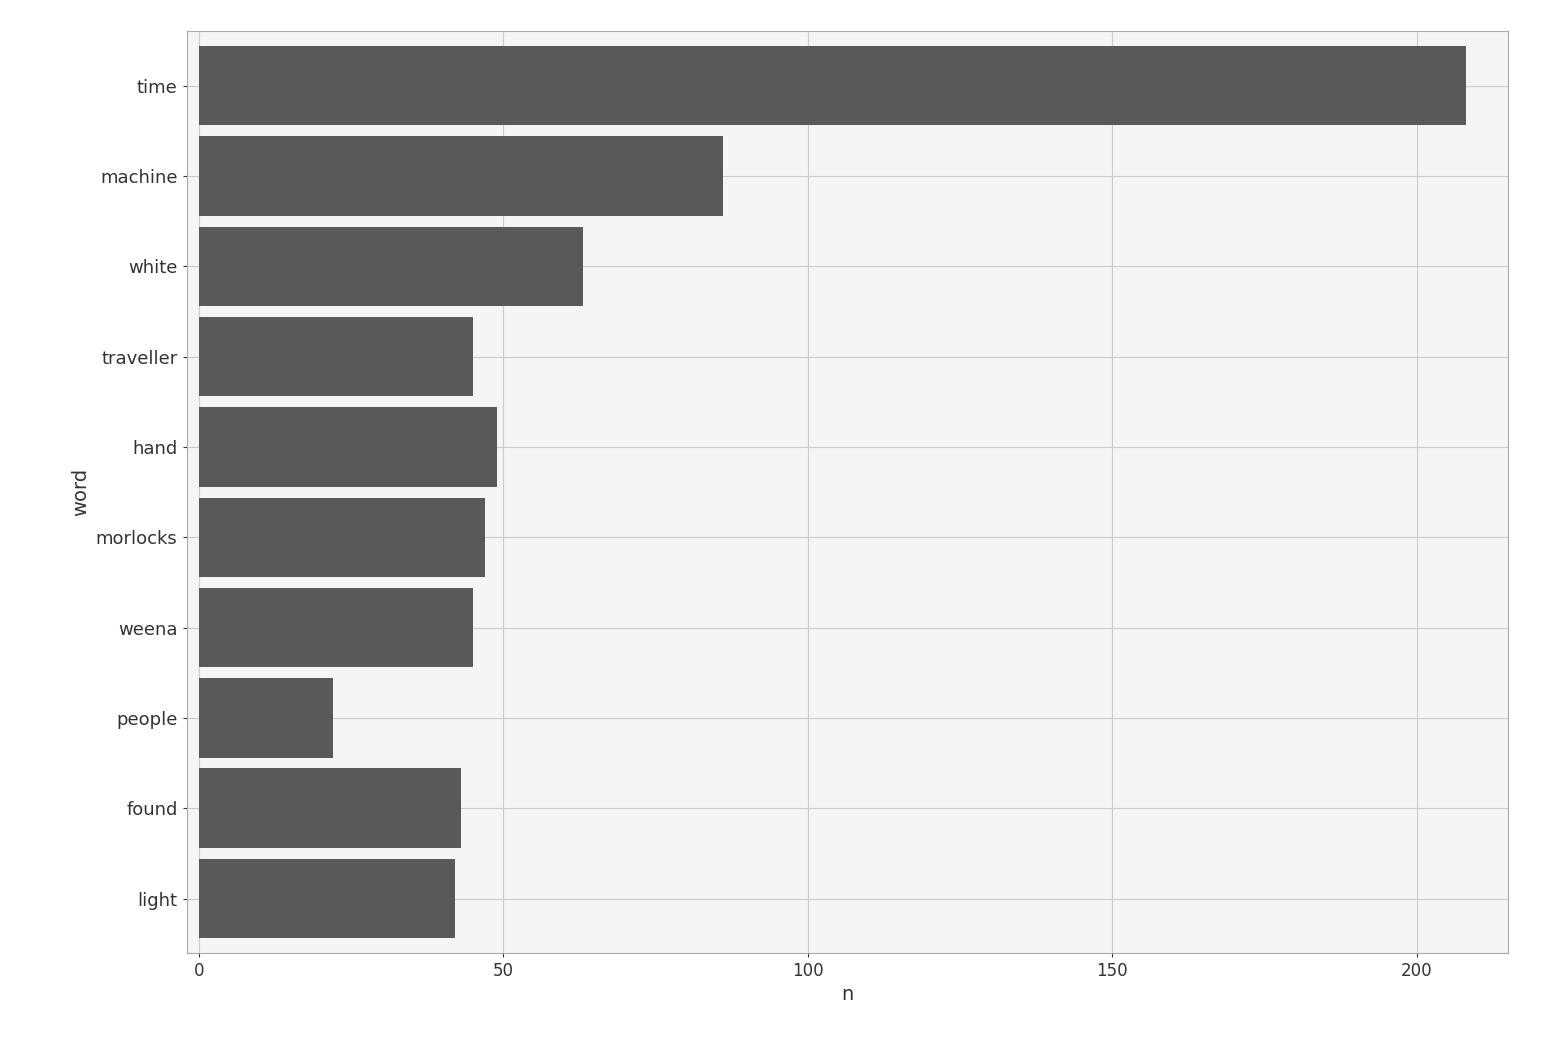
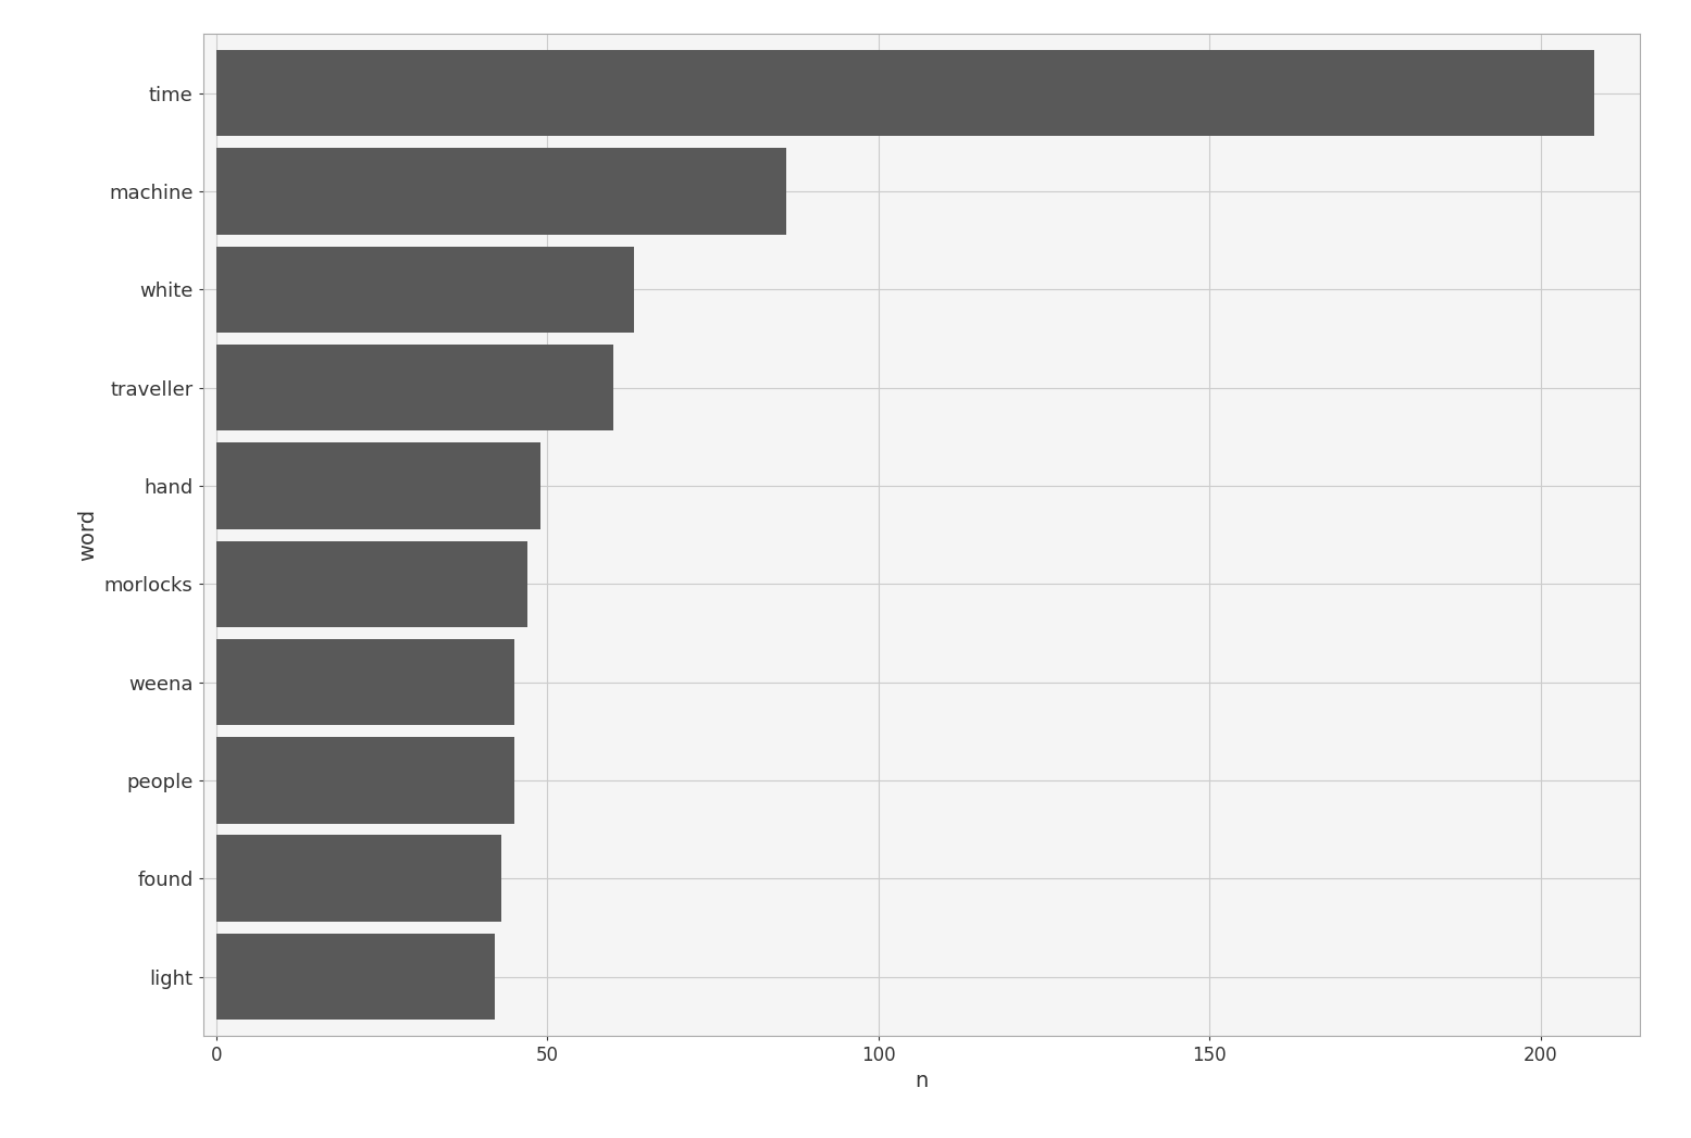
traveller: 45 -> 60
people: 22 -> 45
